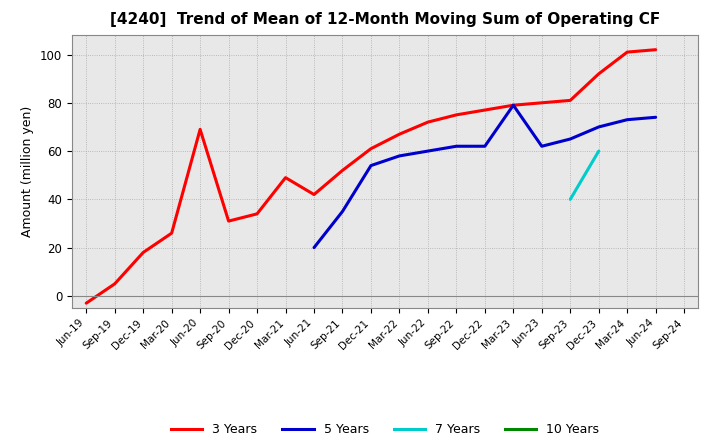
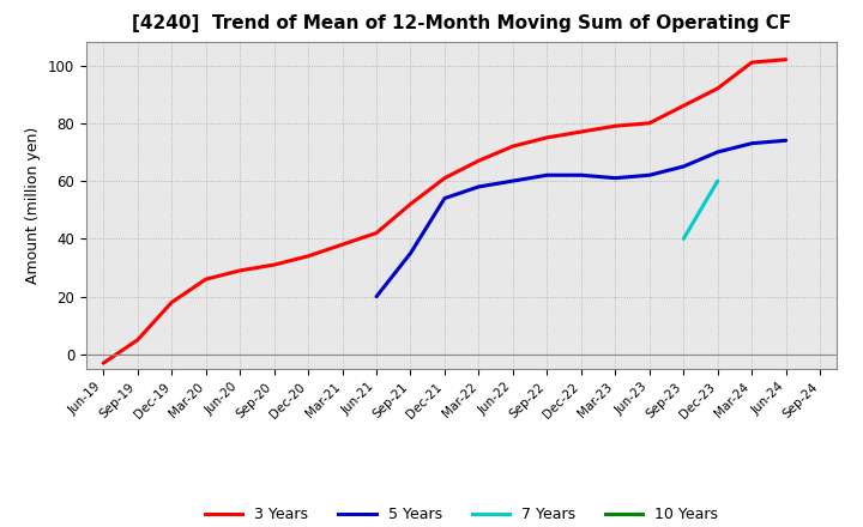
3 Years/Jun-20: 69 -> 29
3 Years/Mar-21: 49 -> 38
5 Years/Mar-23: 79 -> 61
3 Years/Sep-23: 81 -> 86
